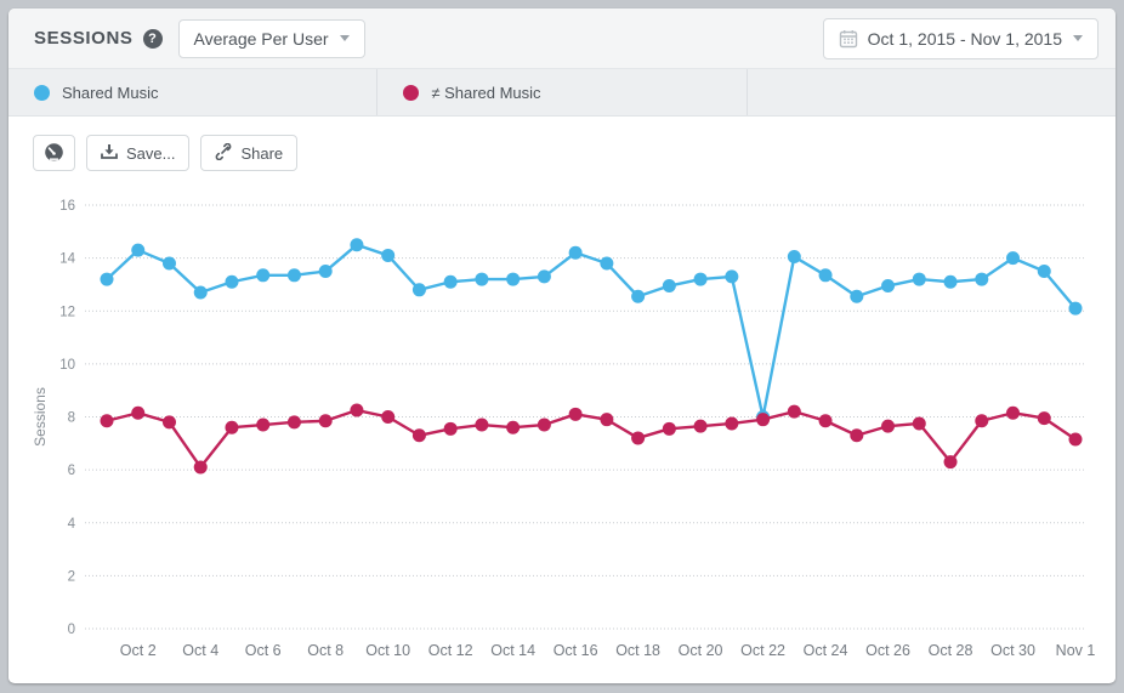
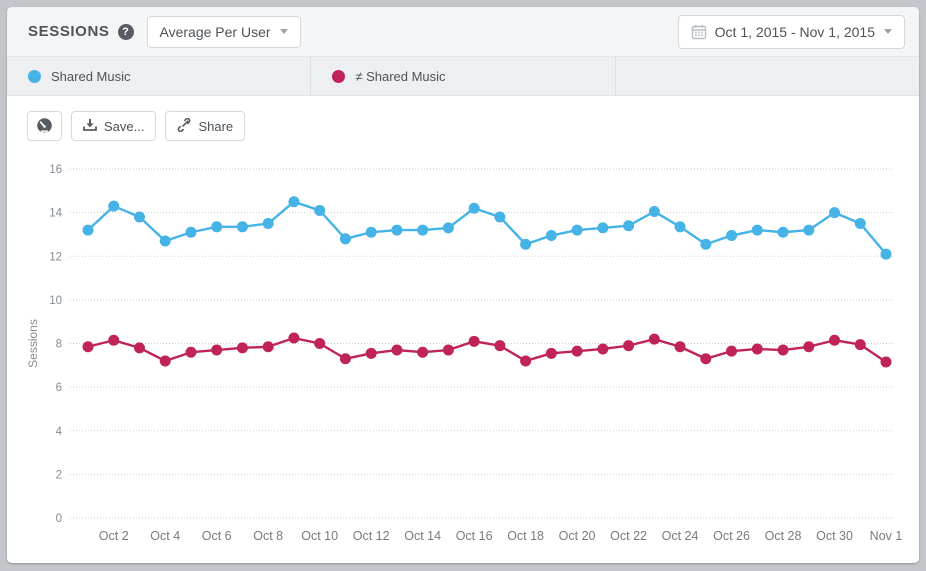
≠ Shared Music/Oct 4: 6.1 -> 7.2
Shared Music/Oct 22: 8.0 -> 13.4
≠ Shared Music/Oct 28: 6.3 -> 7.7
